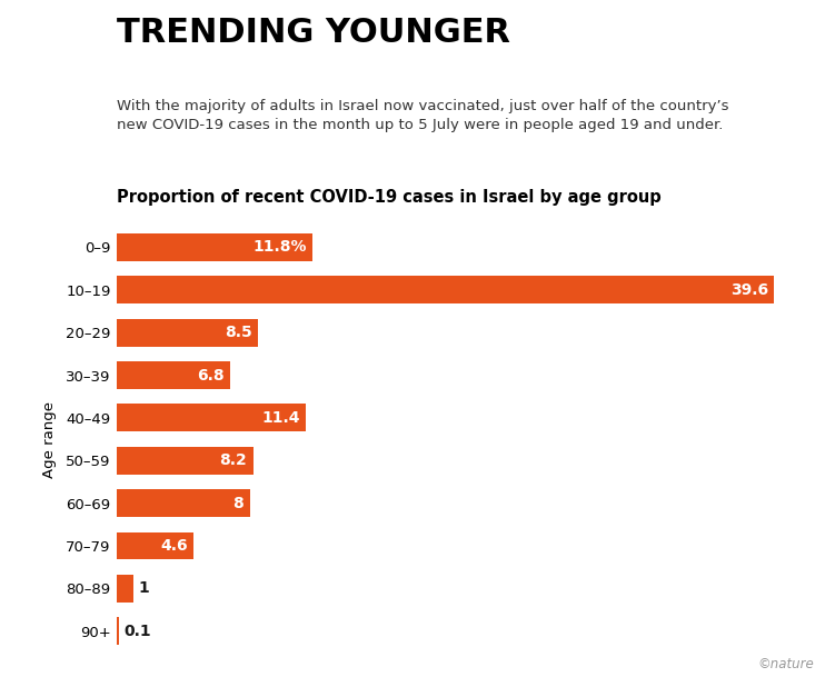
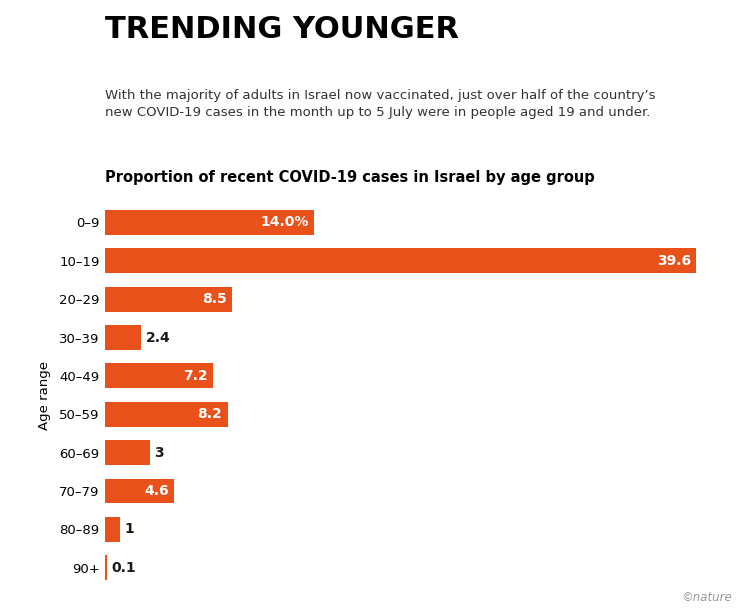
0–9: 11.8% -> 14.0%
30–39: 6.8 -> 2.4
40–49: 11.4 -> 7.2
60–69: 8 -> 3
